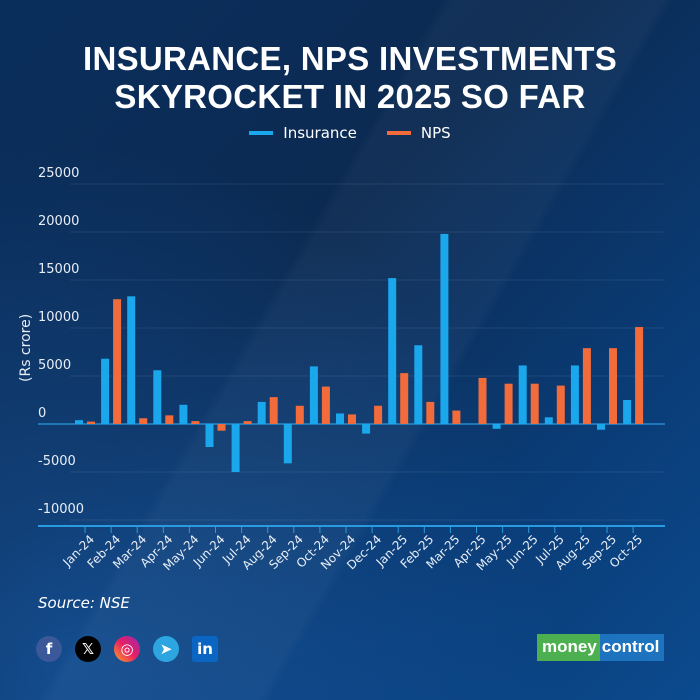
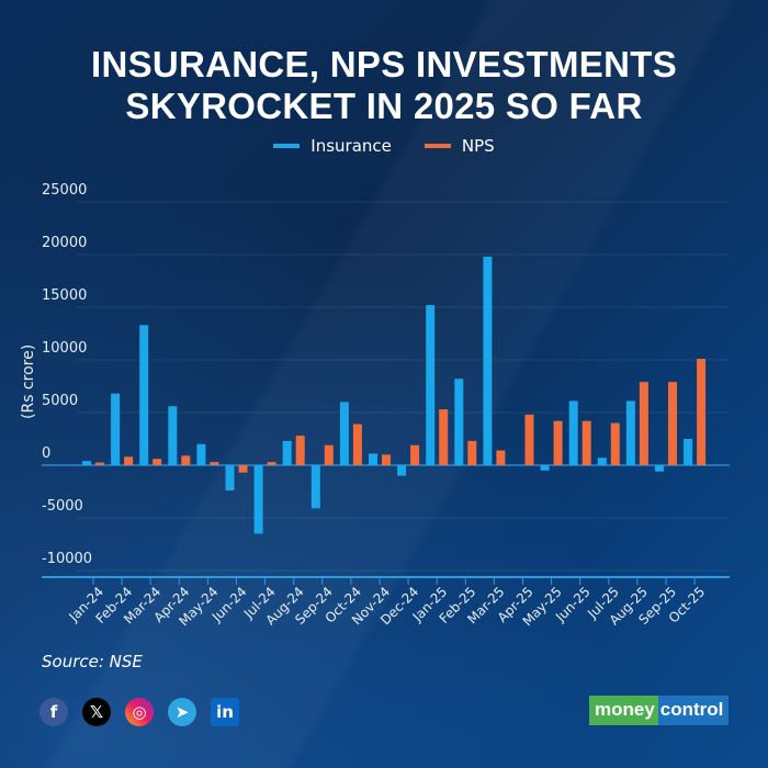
NPS/Feb-24: 13000 -> 1000
Insurance/Jul-24: -5000 -> -6000
